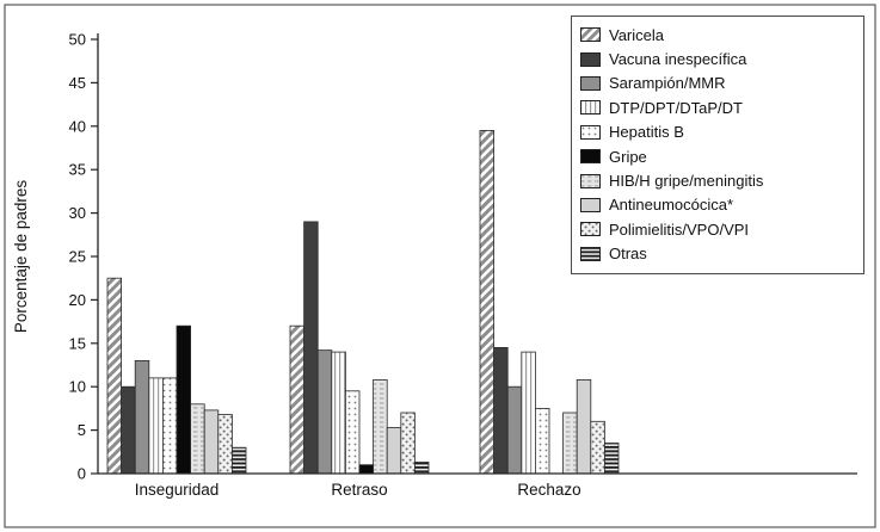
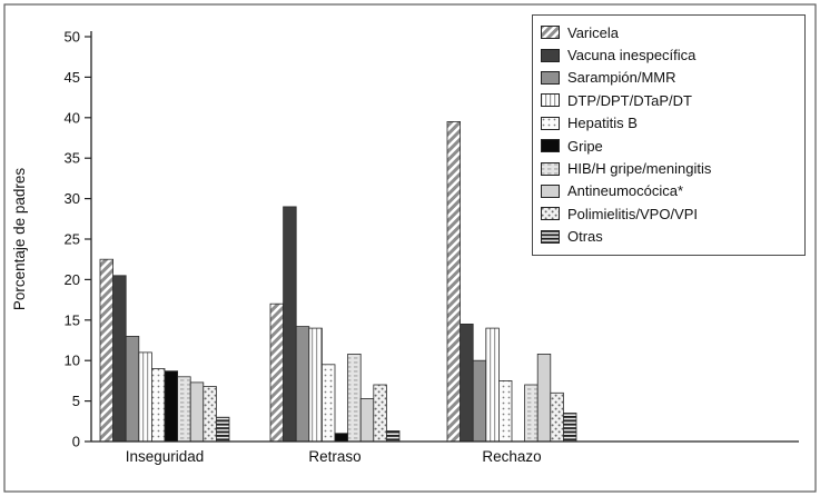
Vacuna inespecífica/Inseguridad: 10 -> 20
Hepatitis B/Inseguridad: 11 -> 9
Gripe/Inseguridad: 17 -> 9
